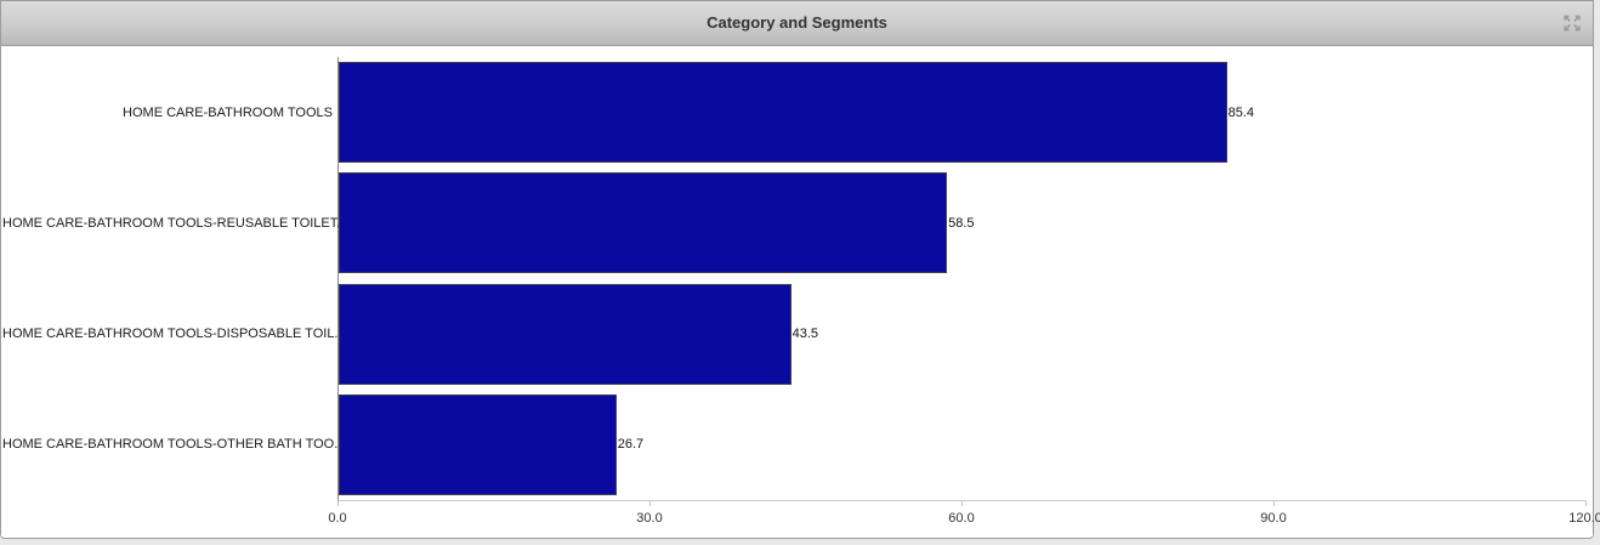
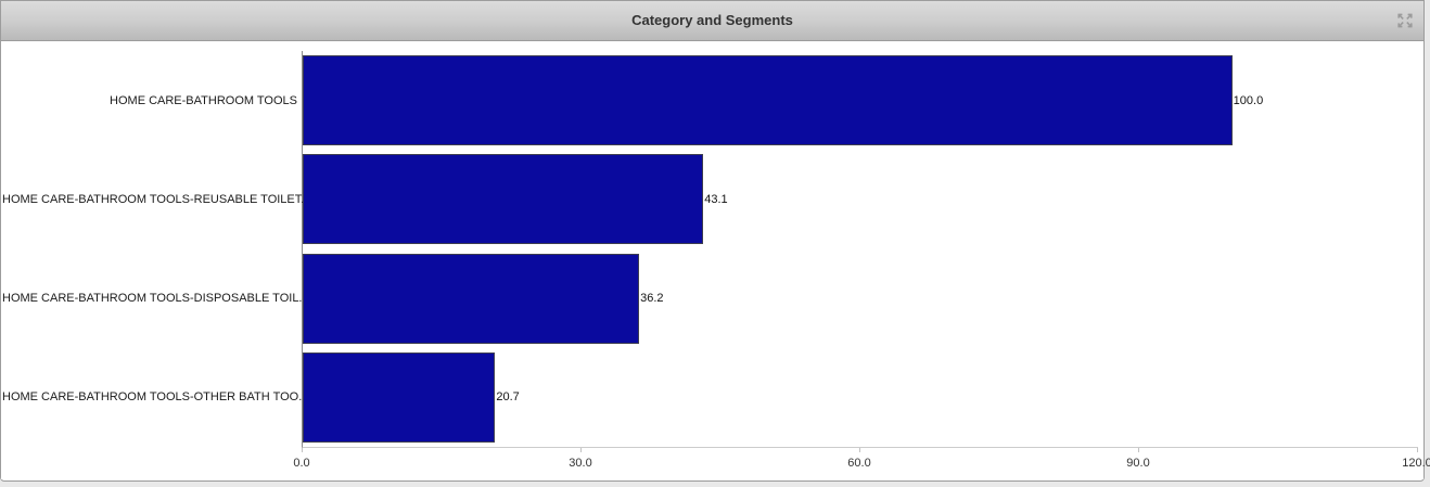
HOME CARE-BATHROOM TOOLS: 85.4 -> 100.0
HOME CARE-BATHROOM TOOLS-REUSABLE TOILET...: 58.5 -> 43.1
HOME CARE-BATHROOM TOOLS-DISPOSABLE TOIL...: 43.5 -> 36.2
HOME CARE-BATHROOM TOOLS-OTHER BATH TOO...: 26.7 -> 20.7
